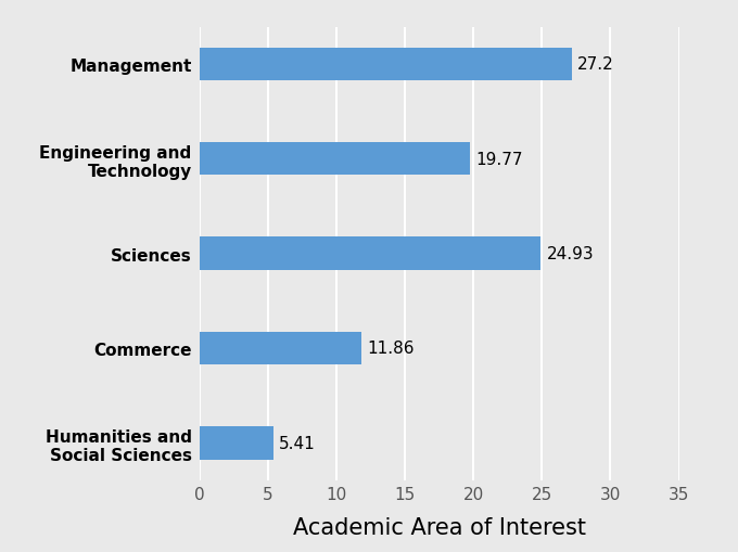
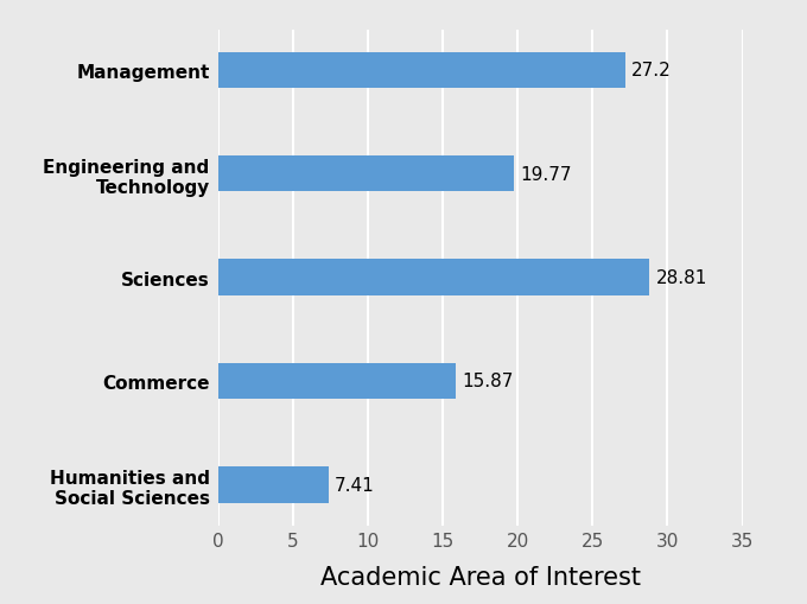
Sciences: 24.93 -> 28.81
Commerce: 11.86 -> 15.87
Humanities and Social Sciences: 5.41 -> 7.41
